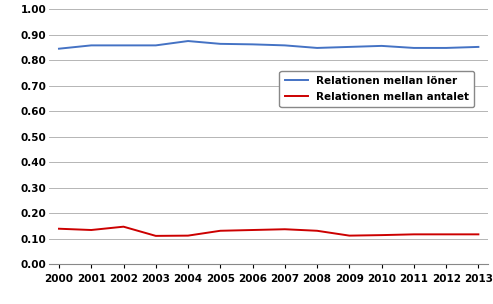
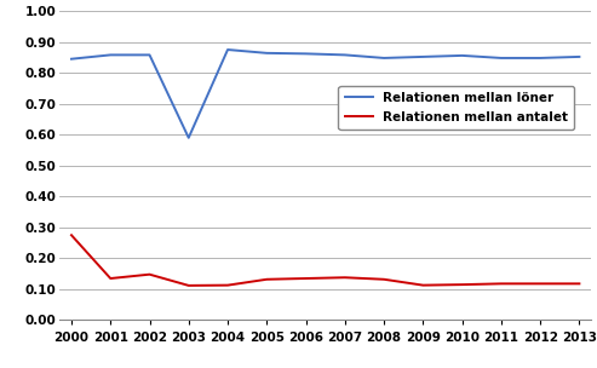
Relationen mellan antalet/2000: 0.140 -> 0.275
Relationen mellan löner/2003: 0.858 -> 0.590
